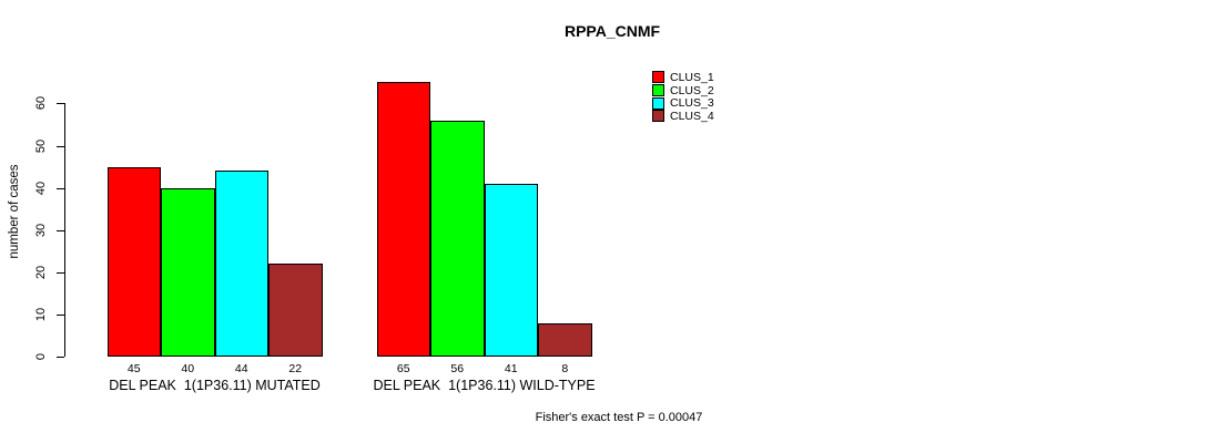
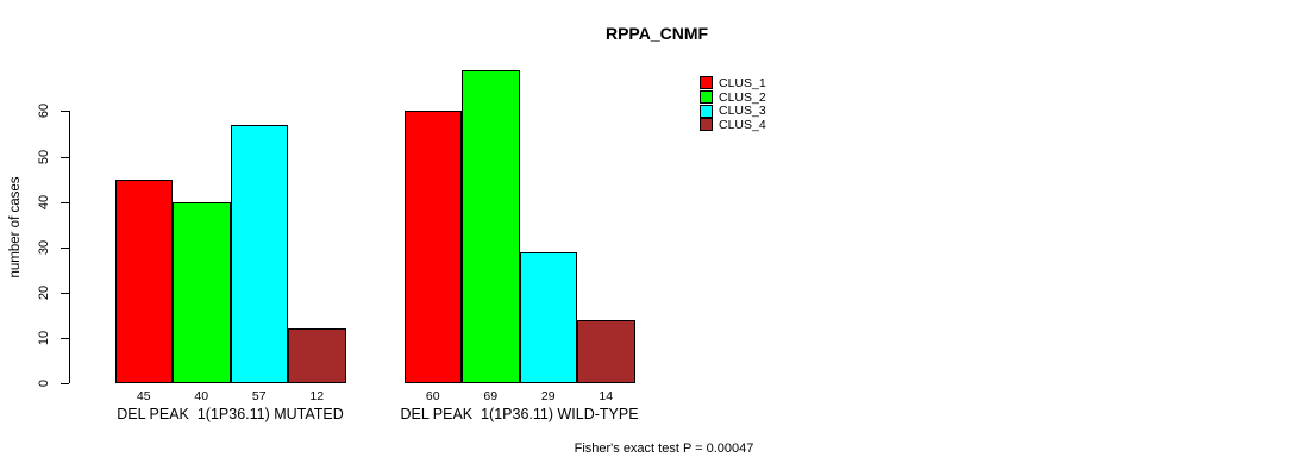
CLUS_3/DEL PEAK 1(1P36.11) MUTATED: 44 -> 57
CLUS_4/DEL PEAK 1(1P36.11) MUTATED: 22 -> 12
CLUS_1/DEL PEAK 1(1P36.11) WILD-TYPE: 65 -> 60
CLUS_2/DEL PEAK 1(1P36.11) WILD-TYPE: 56 -> 69
CLUS_3/DEL PEAK 1(1P36.11) WILD-TYPE: 41 -> 29
CLUS_4/DEL PEAK 1(1P36.11) WILD-TYPE: 8 -> 14
